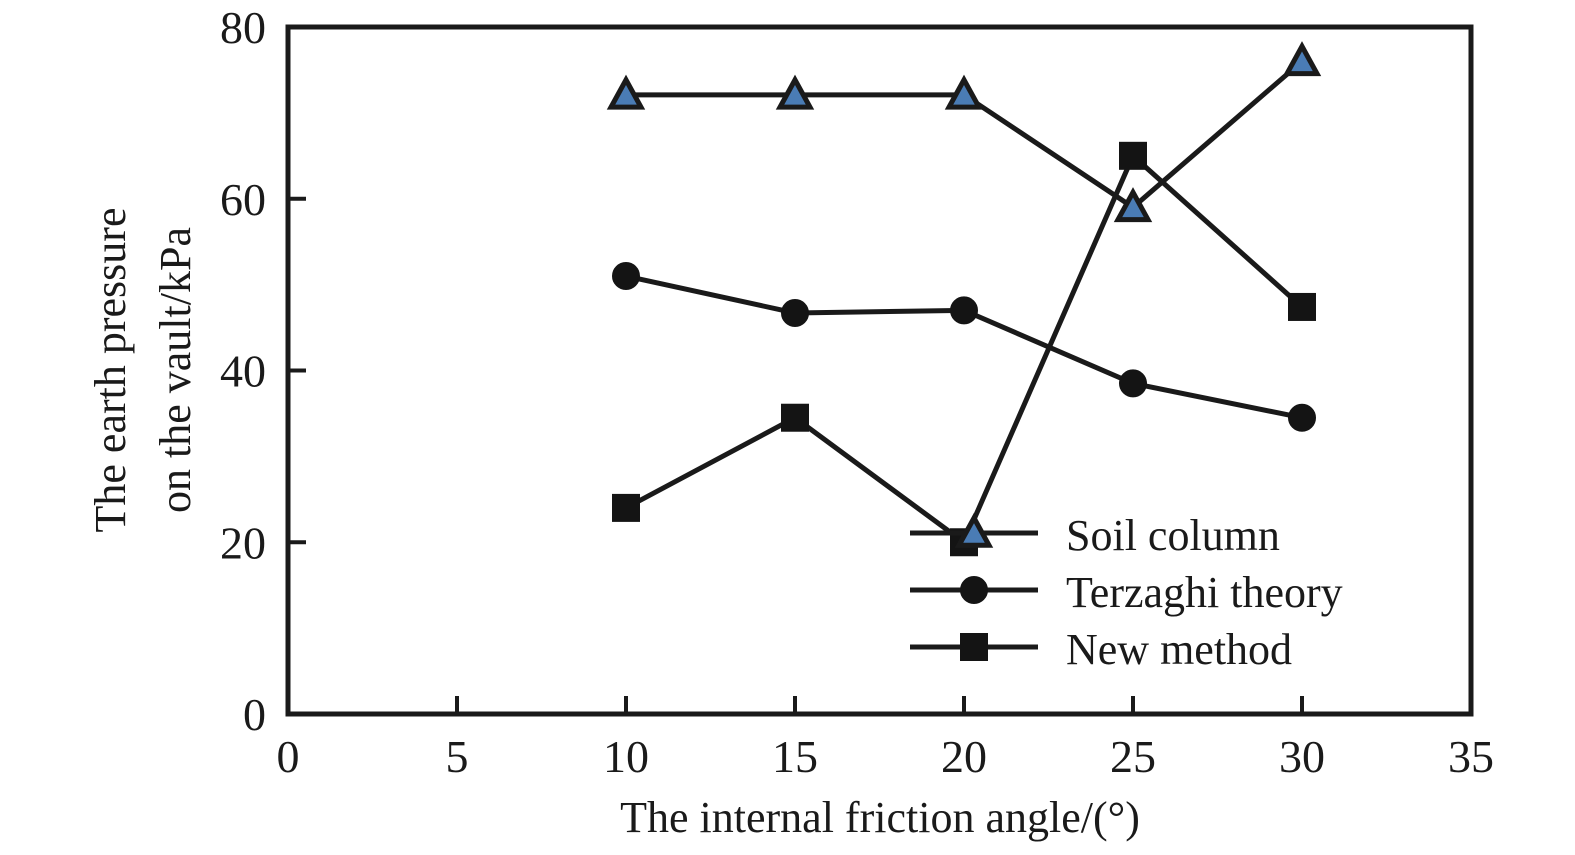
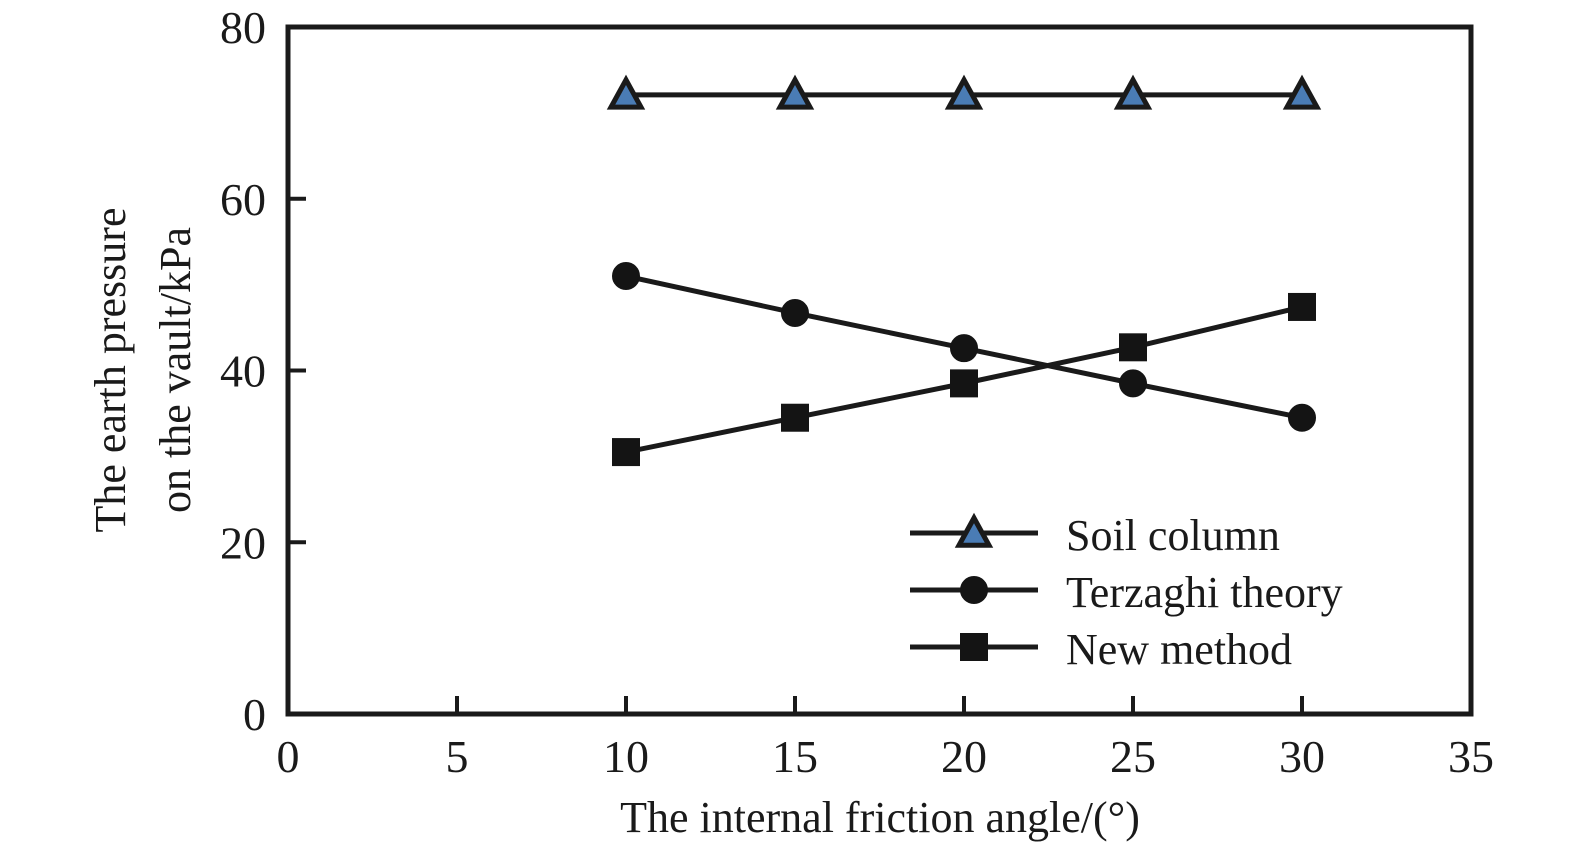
New method/10: 24 -> 30
Terzaghi theory/20: 47 -> 43
New method/20: 20 -> 38
Soil column/25: 59 -> 72
New method/25: 65 -> 43
Soil column/30: 76 -> 72
